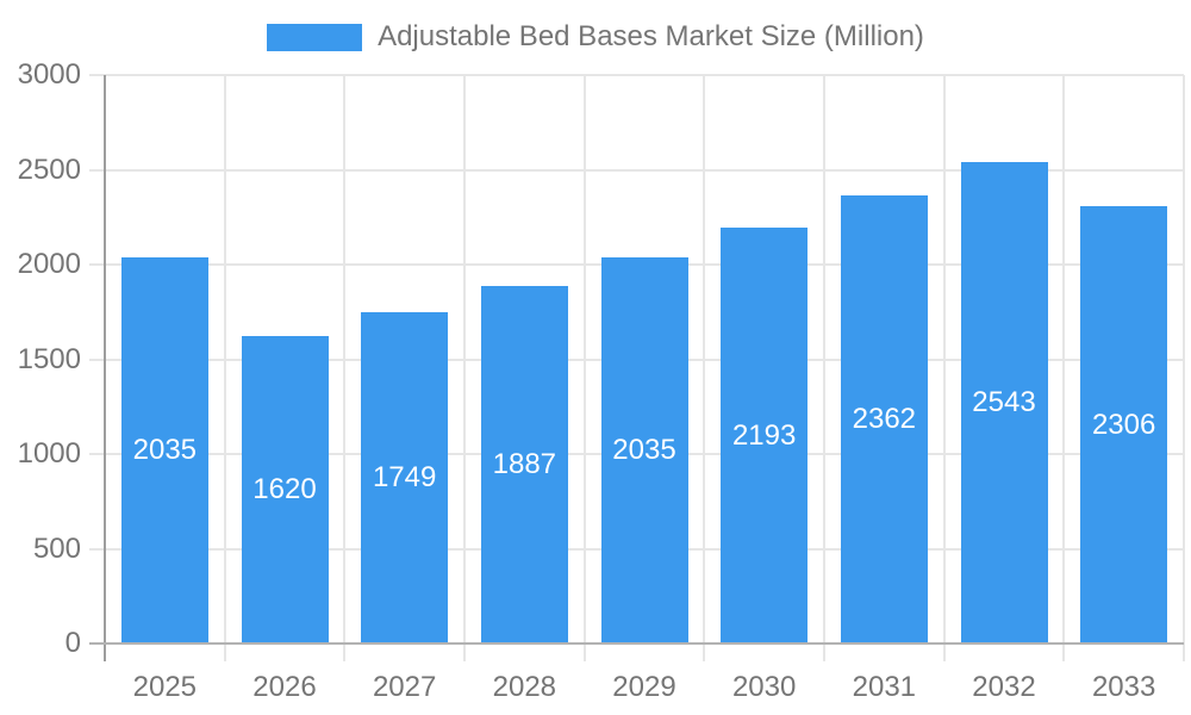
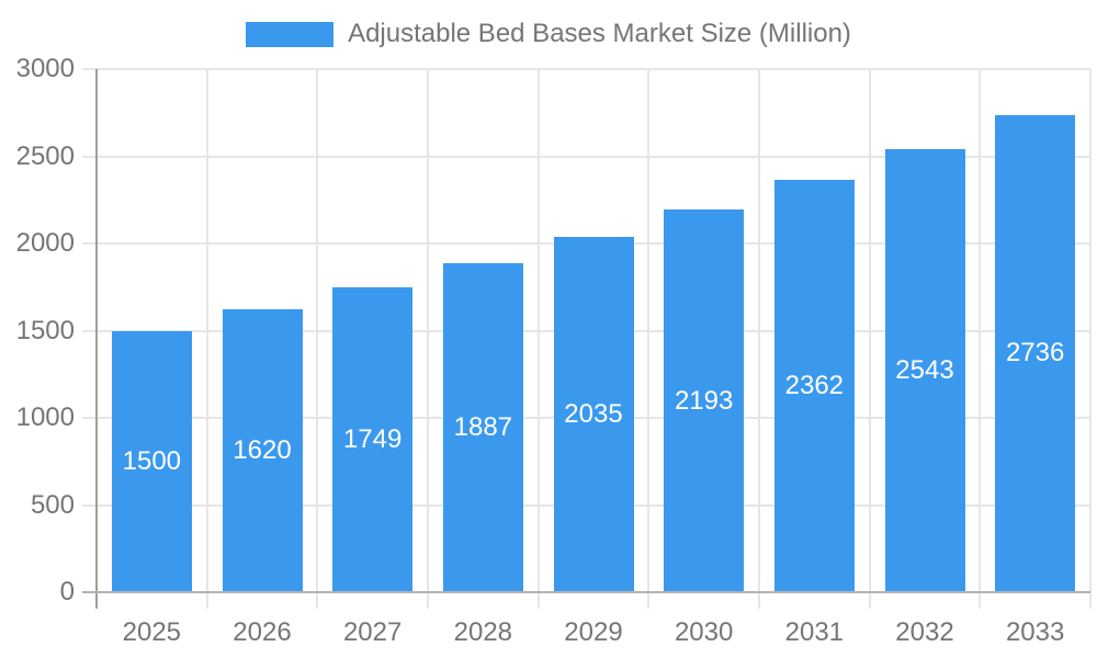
2025: 2035 -> 1500
2033: 2306 -> 2736
